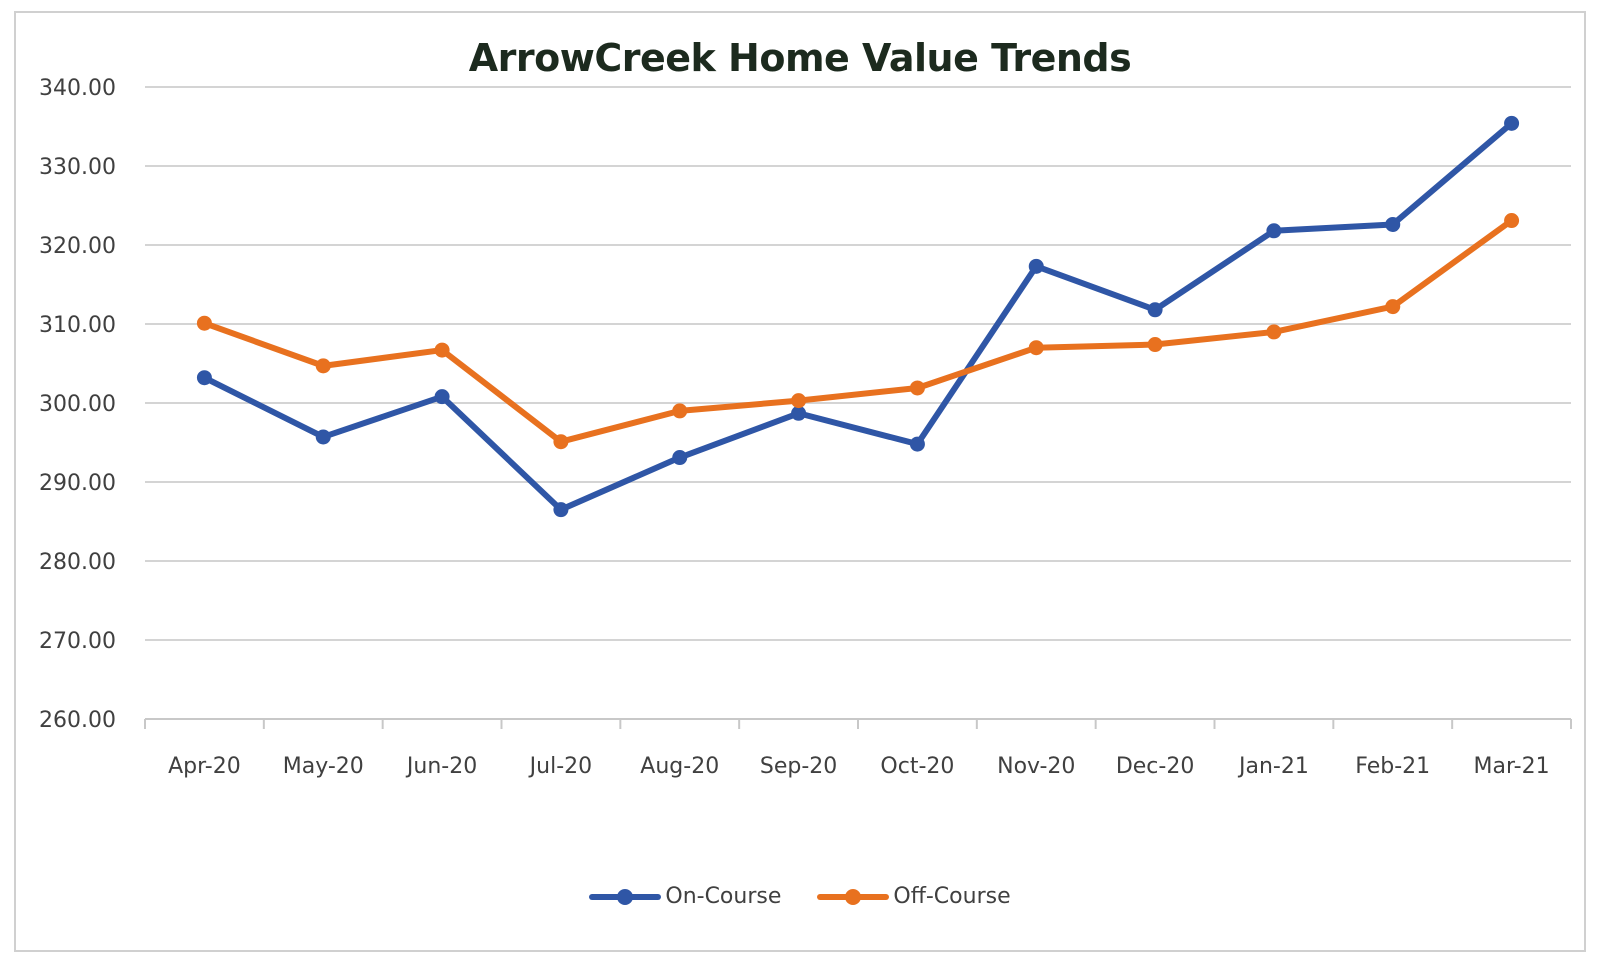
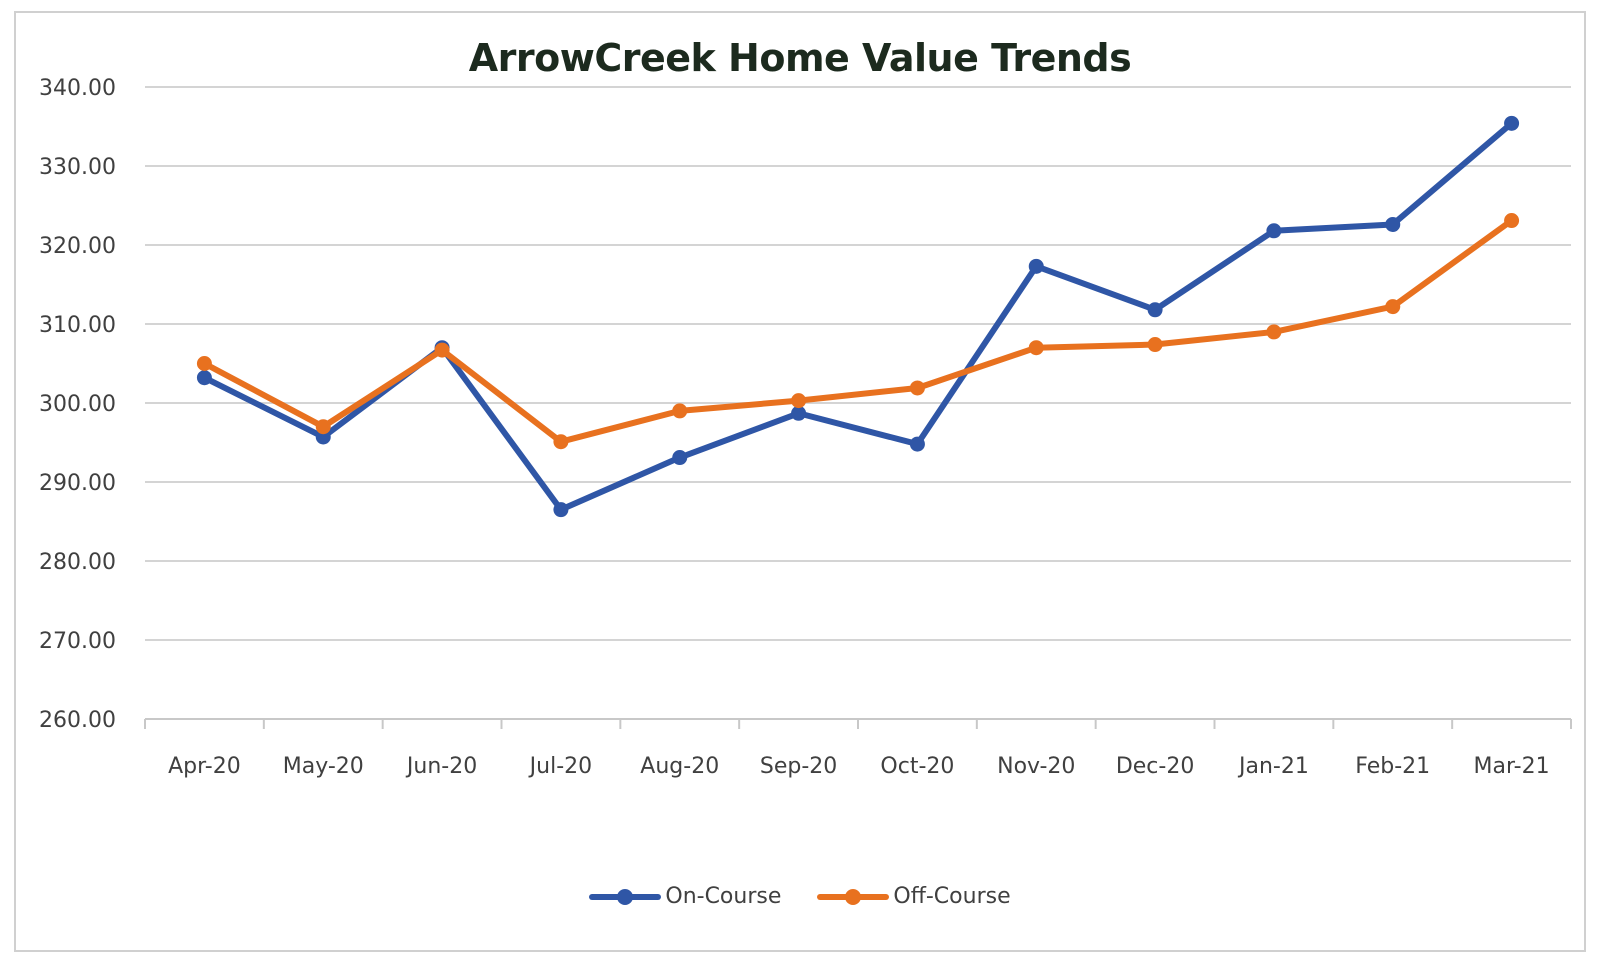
Off-Course/Apr-20: 310 -> 305
Off-Course/May-20: 305 -> 297
On-Course/Jun-20: 301 -> 307
